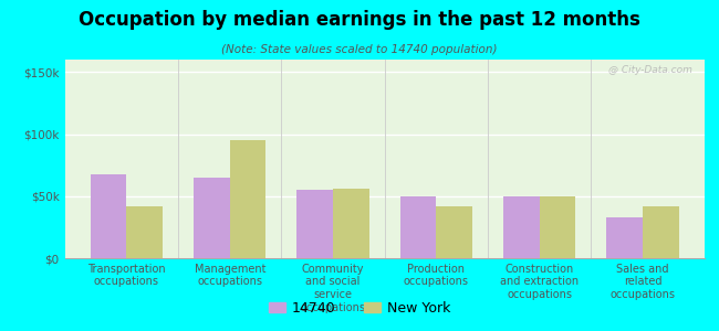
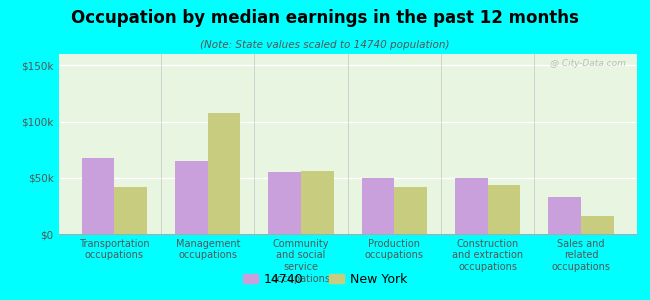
New York/Management occupations: $95k -> $108k
New York/Construction and extraction occupations: $50k -> $44k
New York/Sales and related occupations: $42k -> $16k
